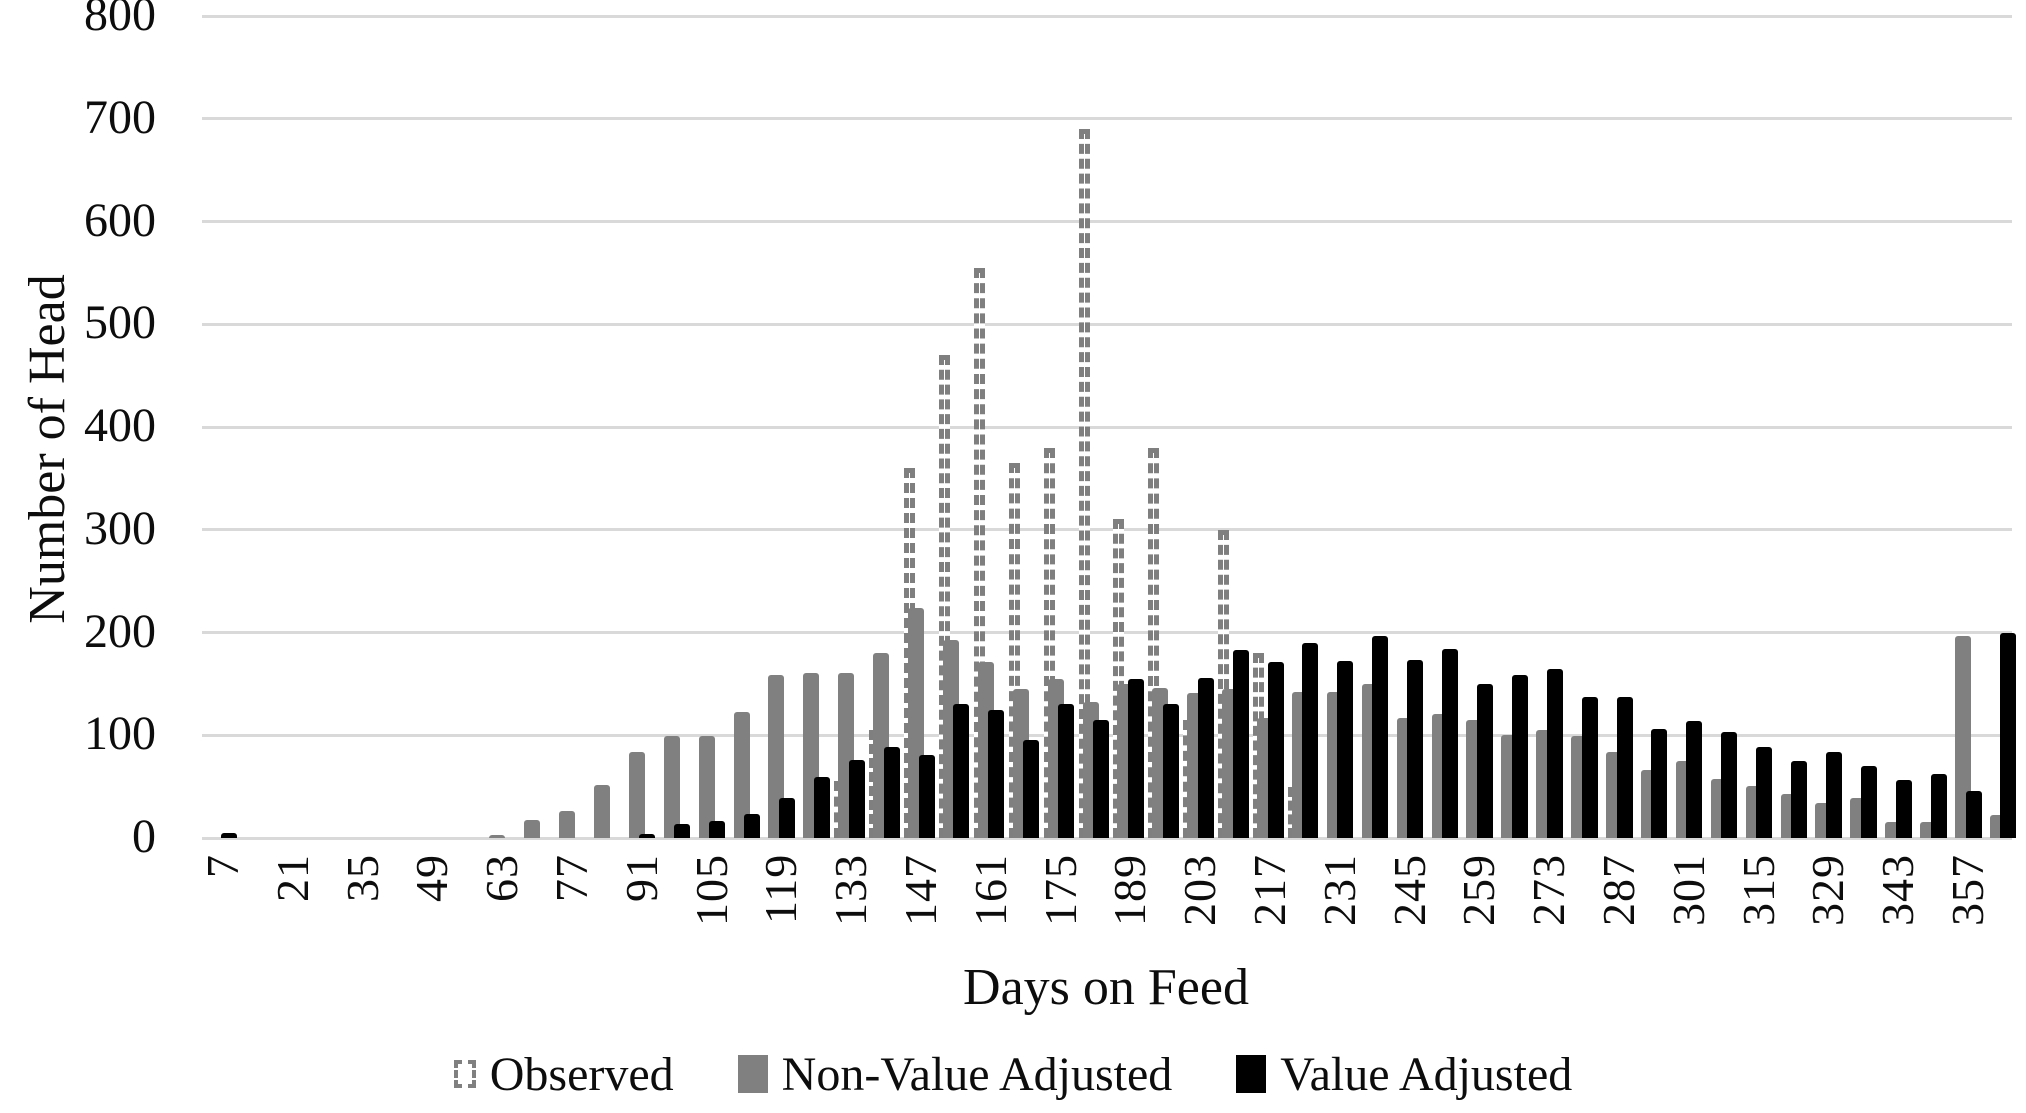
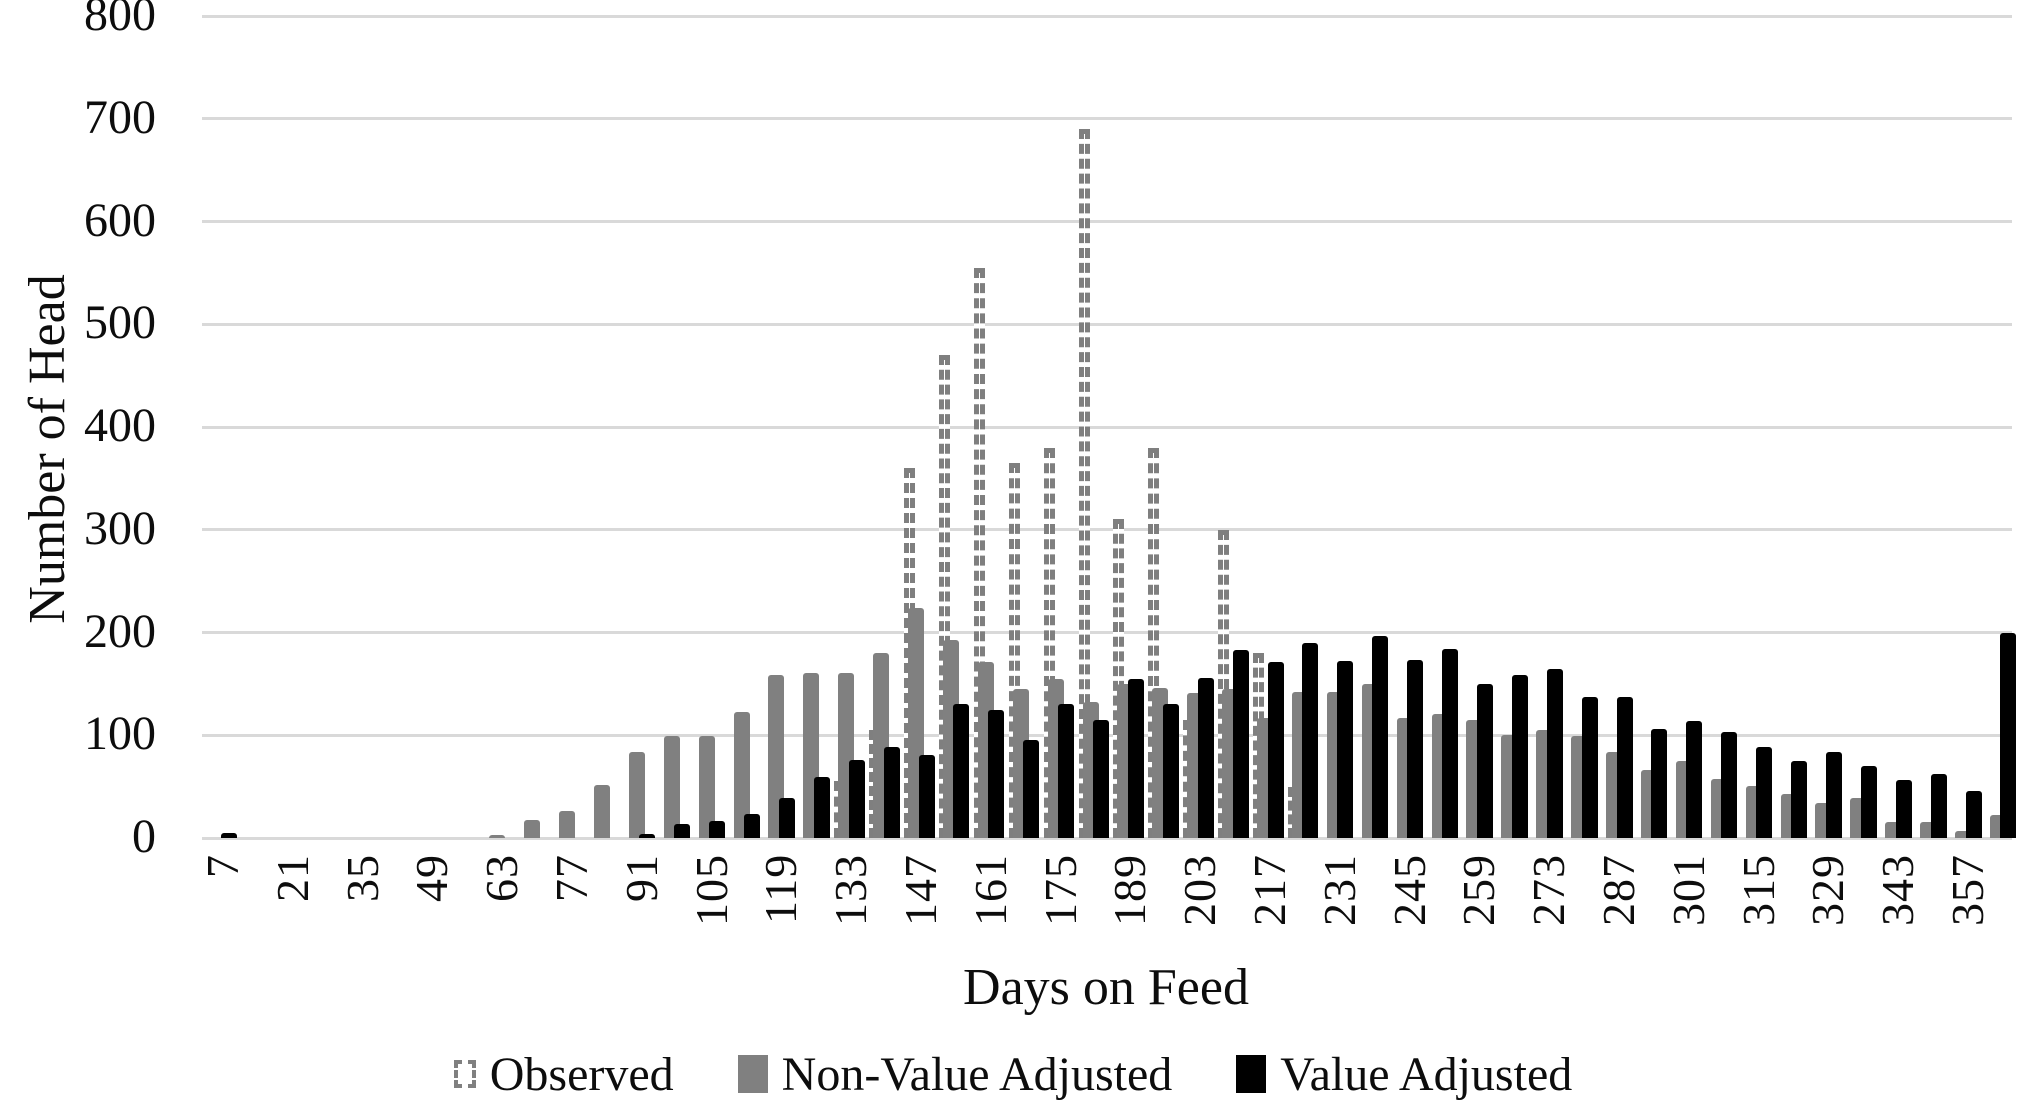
Non-Value Adjusted/357: 197 -> 7
